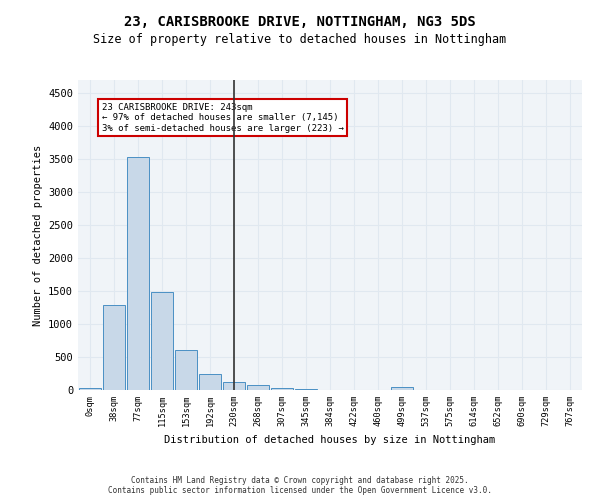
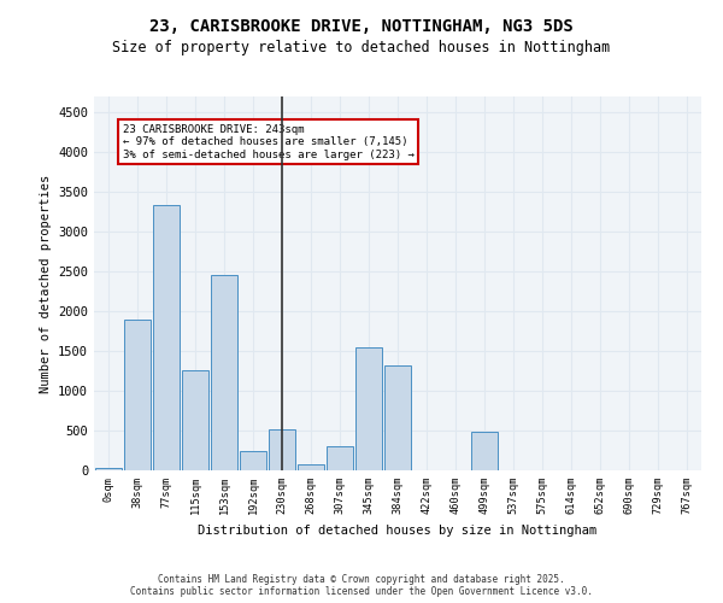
38sqm: 1290 -> 1900
77sqm: 3530 -> 3340
115sqm: 1490 -> 1260
153sqm: 600 -> 2460
230sqm: 120 -> 520
307sqm: 40 -> 300
345sqm: 20 -> 1540
384sqm: 0 -> 1320
499sqm: 50 -> 480
